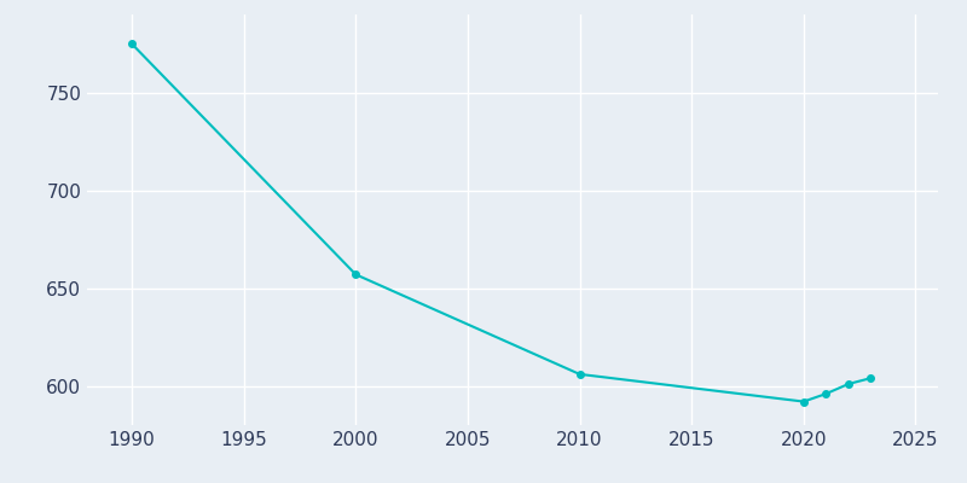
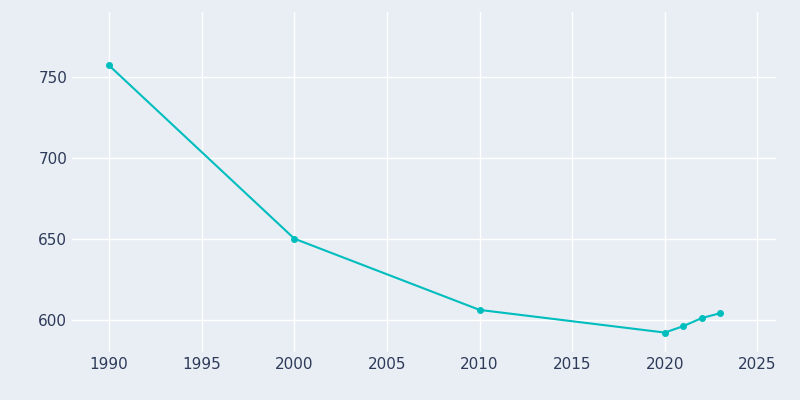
1990: 775 -> 757
2000: 657 -> 650
